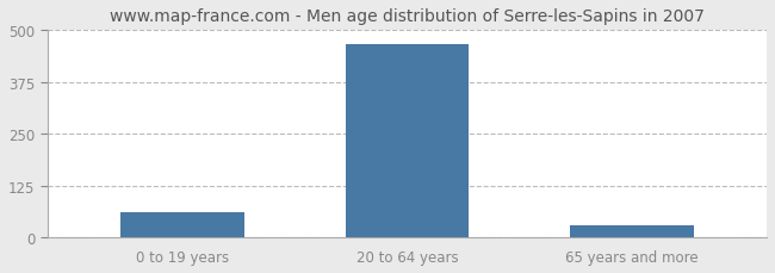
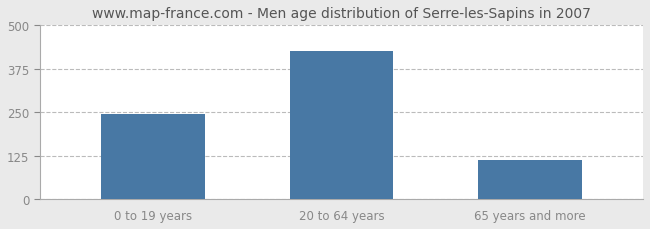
0 to 19 years: 60 -> 245
20 to 64 years: 465 -> 425
65 years and more: 30 -> 113
